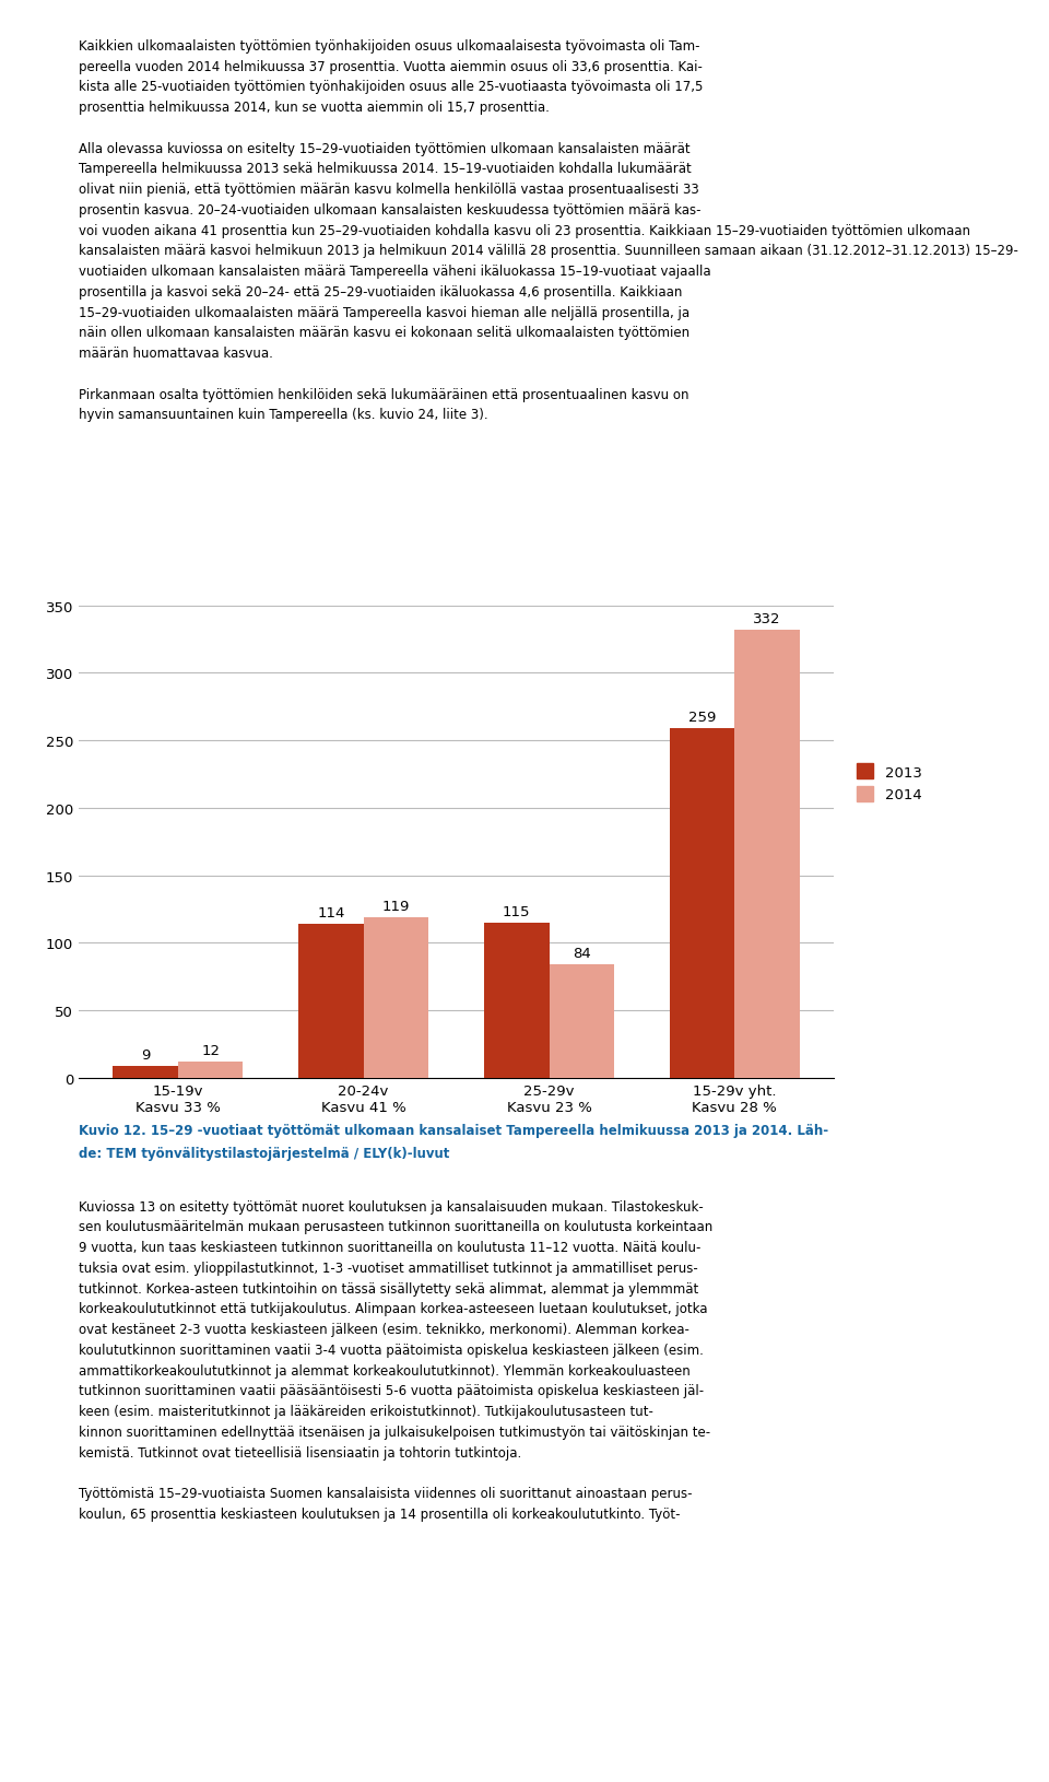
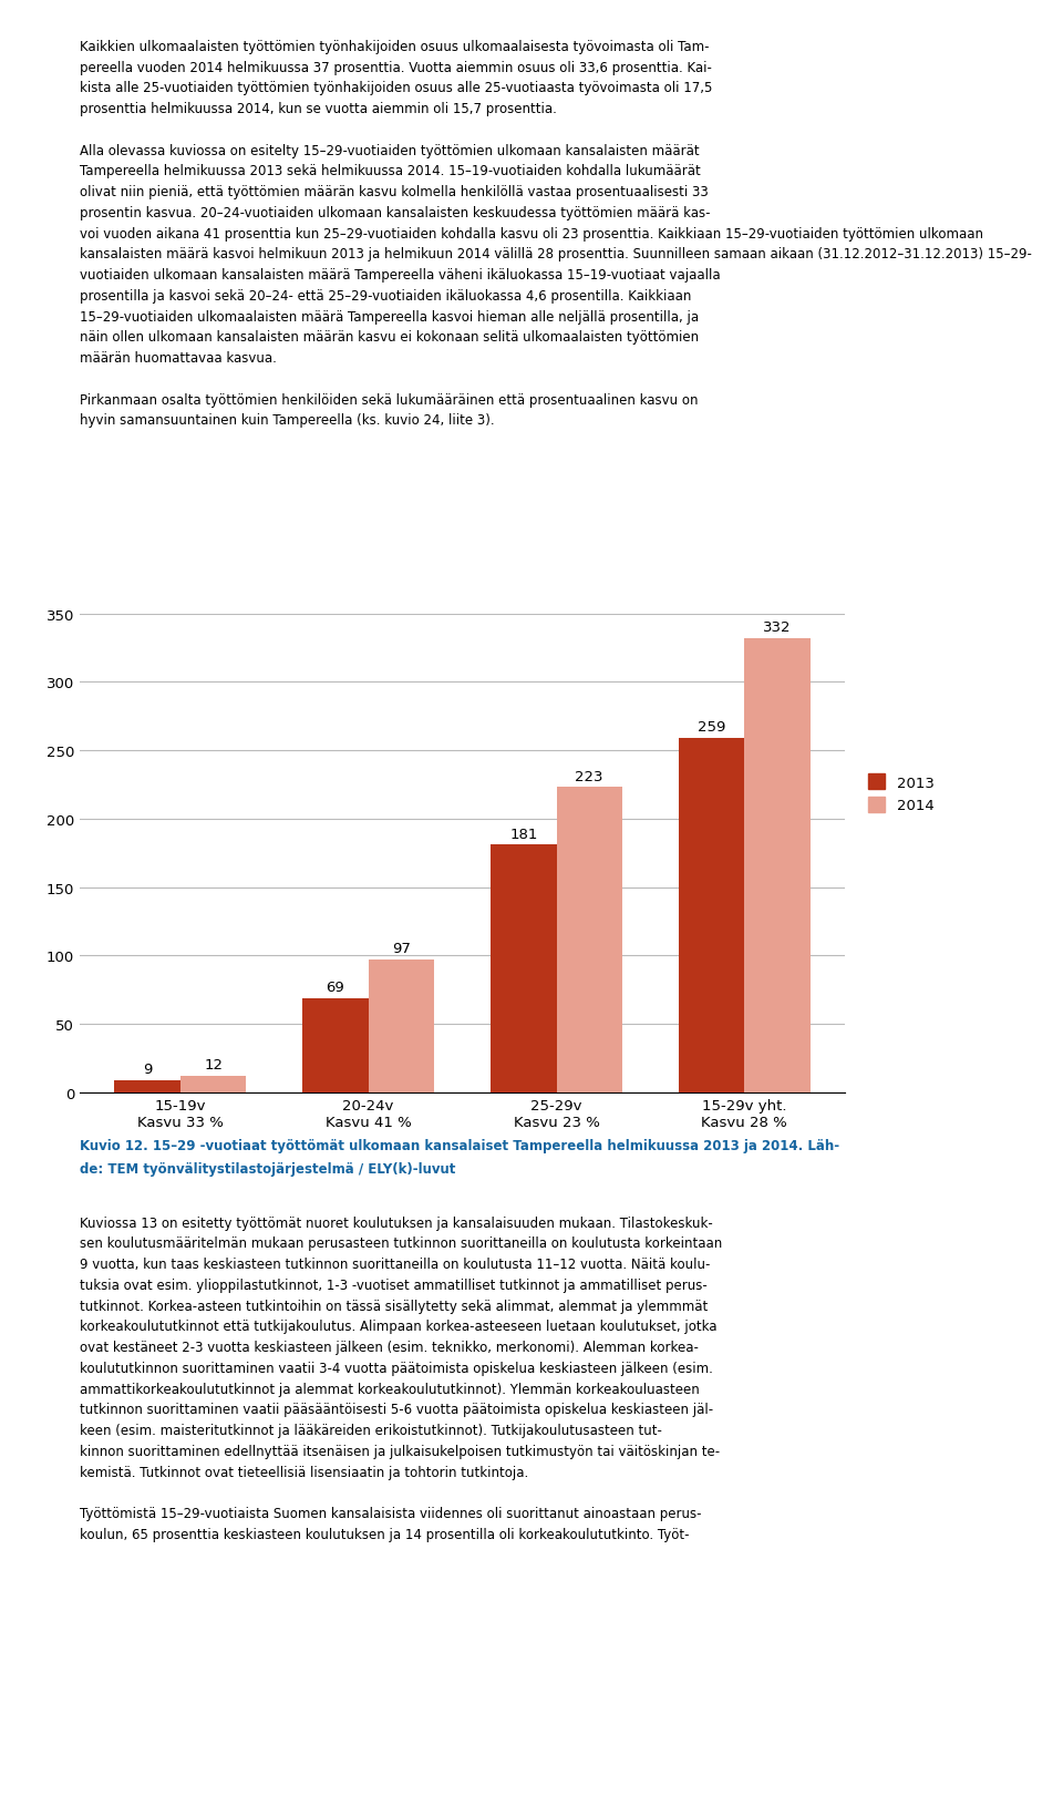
2013/20-24v Kasvu 41 %: 114 -> 69
2014/20-24v Kasvu 41 %: 119 -> 97
2013/25-29v Kasvu 23 %: 115 -> 181
2014/25-29v Kasvu 23 %: 84 -> 223
